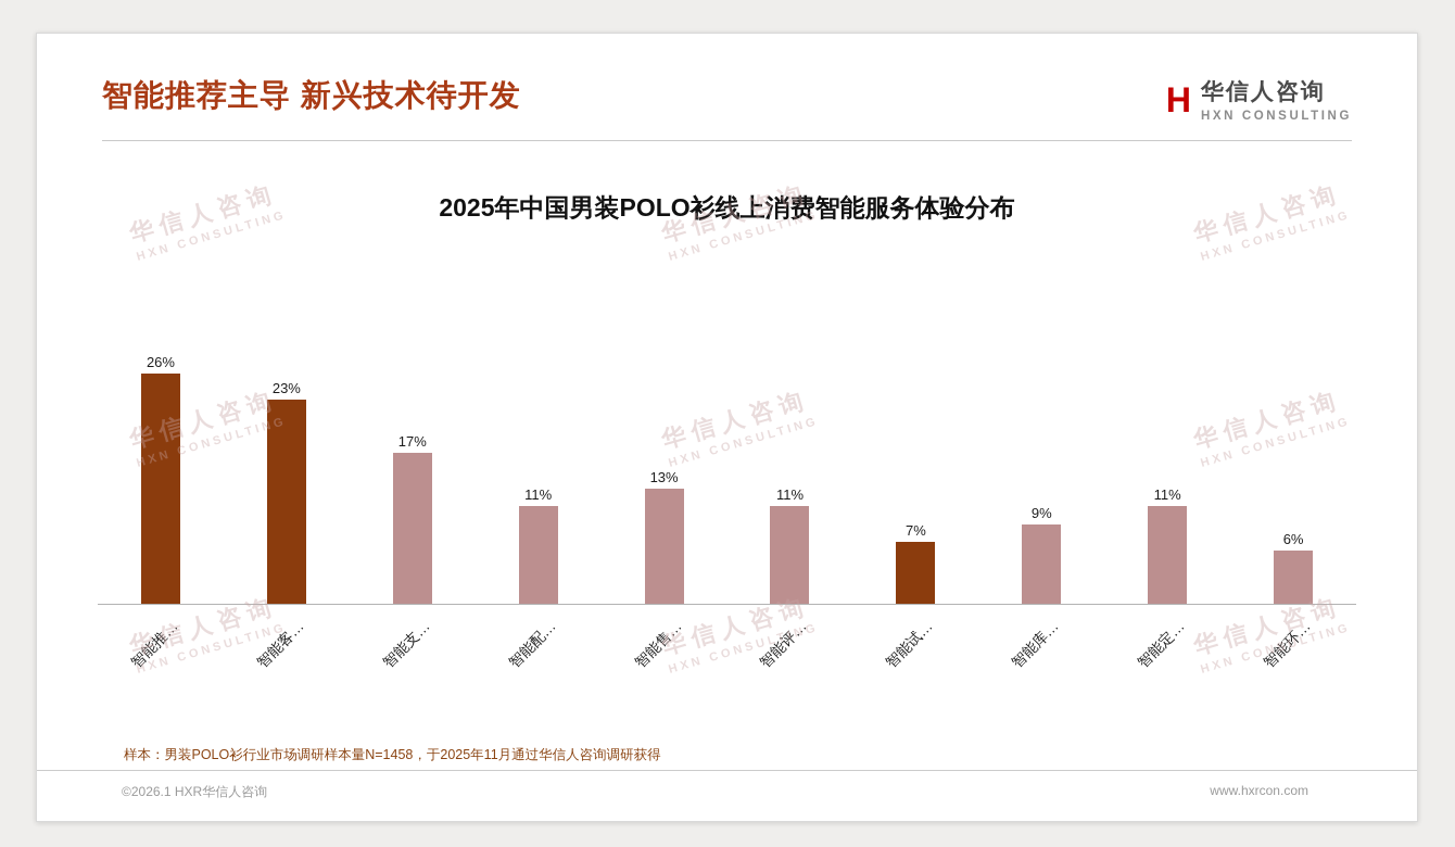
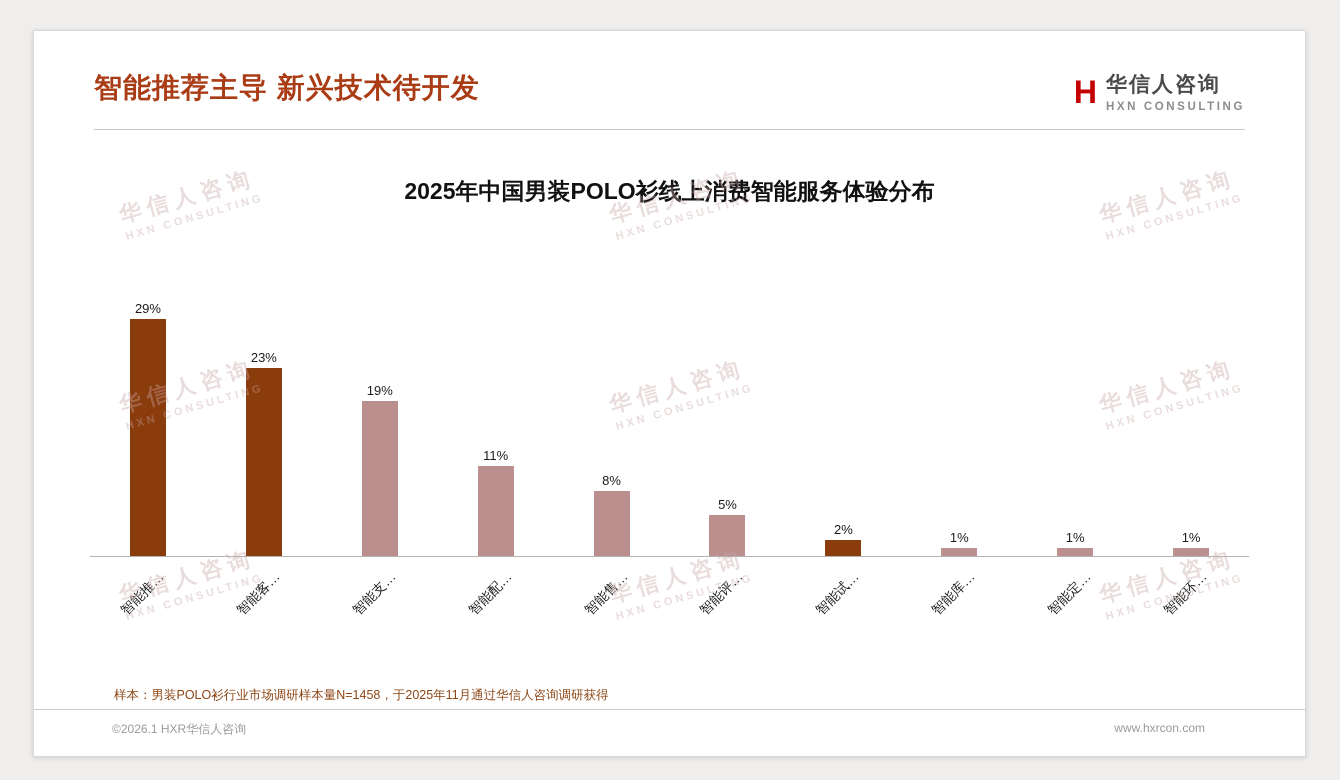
智能推…: 26% -> 29%
智能支…: 17% -> 19%
智能售…: 13% -> 8%
智能评…: 11% -> 5%
智能试…: 7% -> 2%
智能库…: 9% -> 1%
智能定…: 11% -> 1%
智能环…: 6% -> 1%
